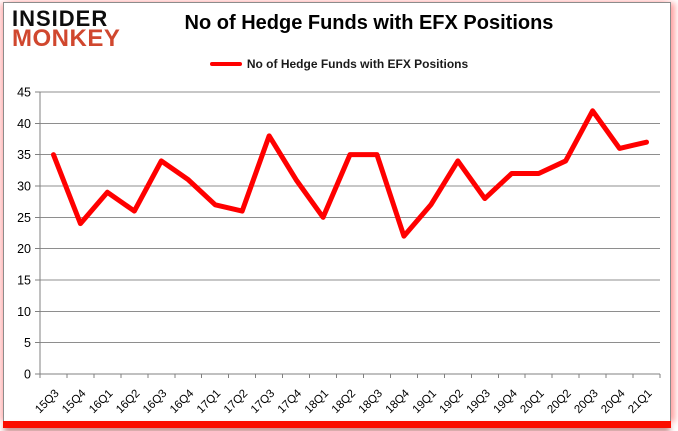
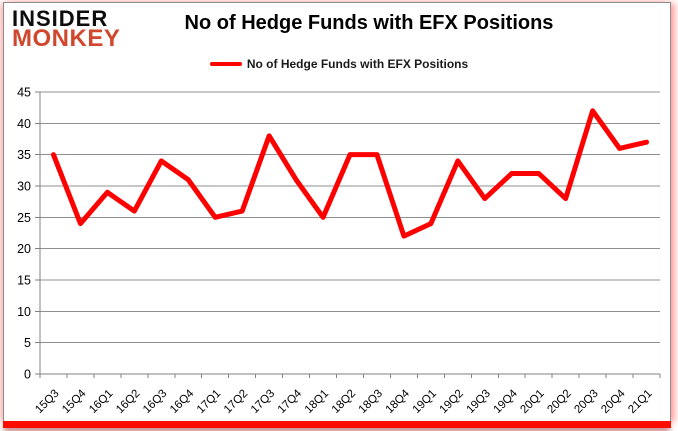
17Q1: 27 -> 25
19Q1: 27 -> 24
20Q2: 34 -> 28
